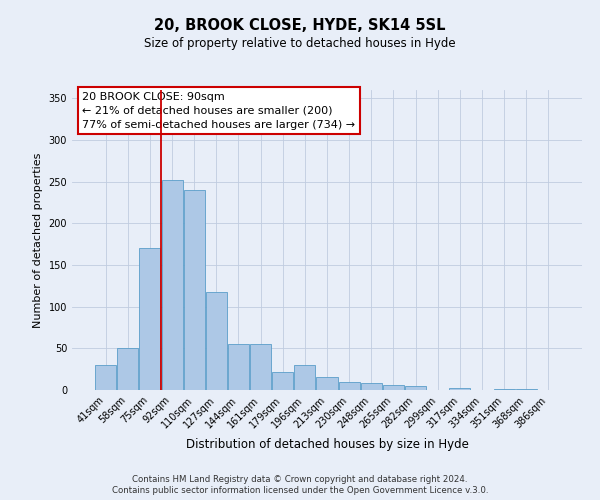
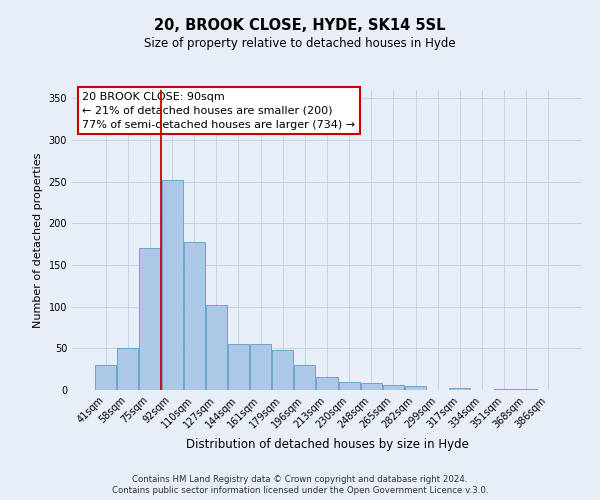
110sqm: 240 -> 178
127sqm: 118 -> 102
179sqm: 22 -> 48
